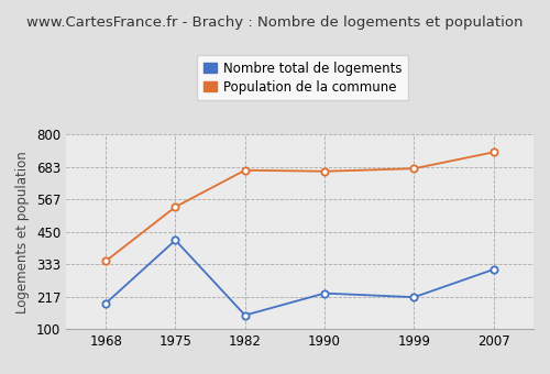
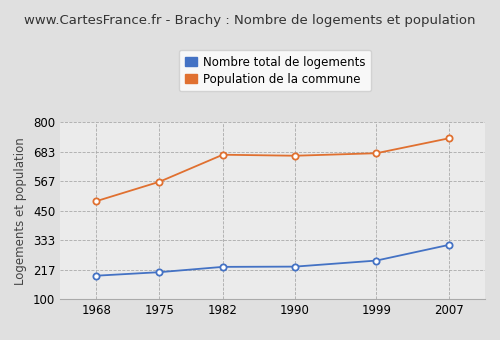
Population de la commune/1968: 345 -> 488
Nombre total de logements/1975: 420 -> 207
Population de la commune/1975: 540 -> 565
Nombre total de logements/1982: 150 -> 228
Nombre total de logements/1999: 215 -> 253
